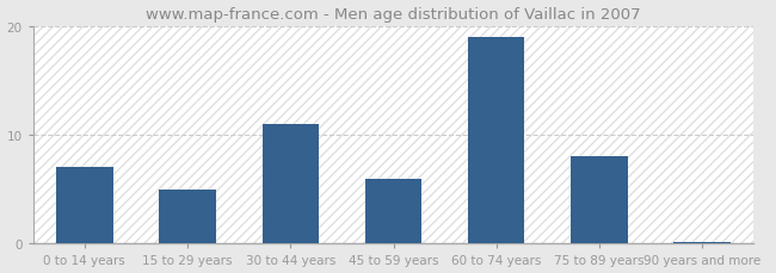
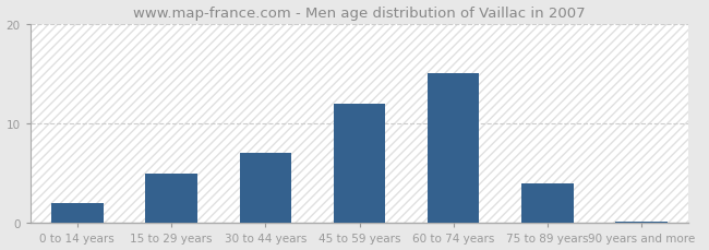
0 to 14 years: 7.0 -> 2.0
30 to 44 years: 11.0 -> 7.0
45 to 59 years: 6.0 -> 12.0
60 to 74 years: 19.0 -> 15.0
75 to 89 years: 8.0 -> 4.0
